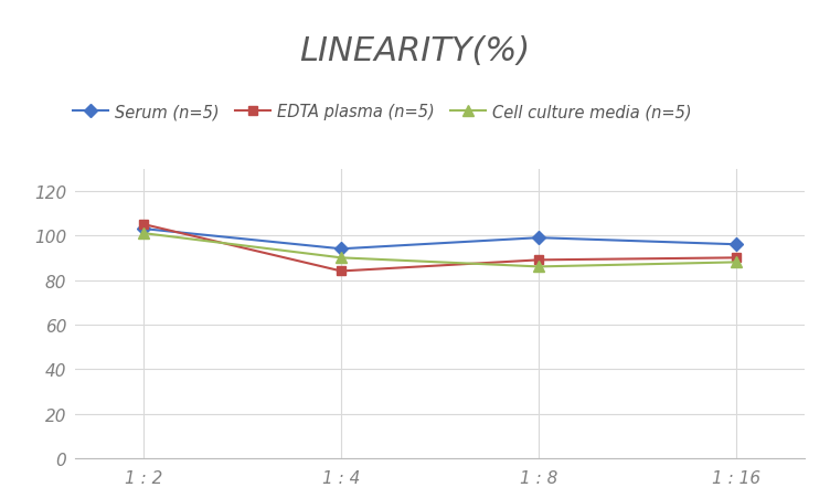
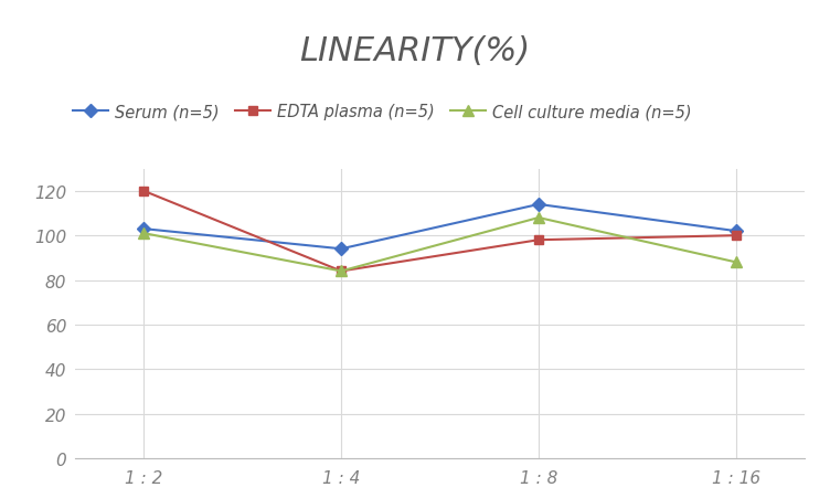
EDTA plasma (n=5)/1 : 2: 105 -> 120
Cell culture media (n=5)/1 : 4: 90 -> 84
Serum (n=5)/1 : 8: 99 -> 114
EDTA plasma (n=5)/1 : 8: 89 -> 98
Cell culture media (n=5)/1 : 8: 86 -> 108
Serum (n=5)/1 : 16: 96 -> 102
EDTA plasma (n=5)/1 : 16: 90 -> 100
